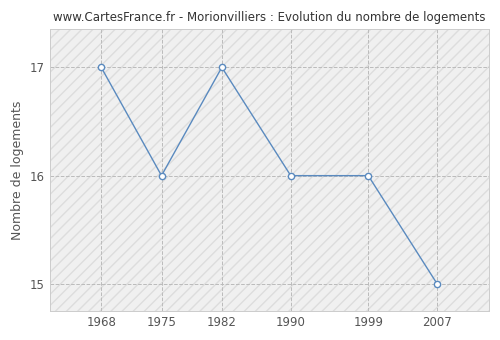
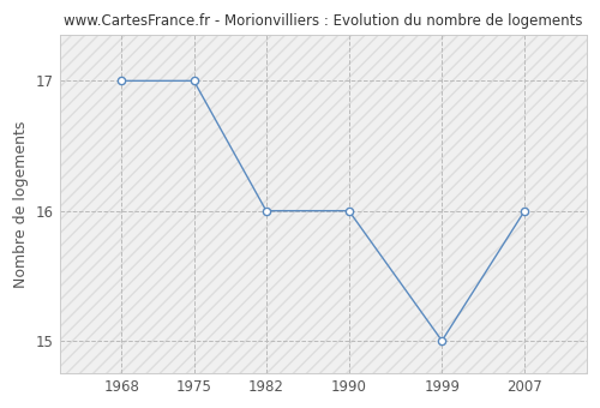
1975: 16 -> 17
1982: 17 -> 16
1999: 16 -> 15
2007: 15 -> 16
